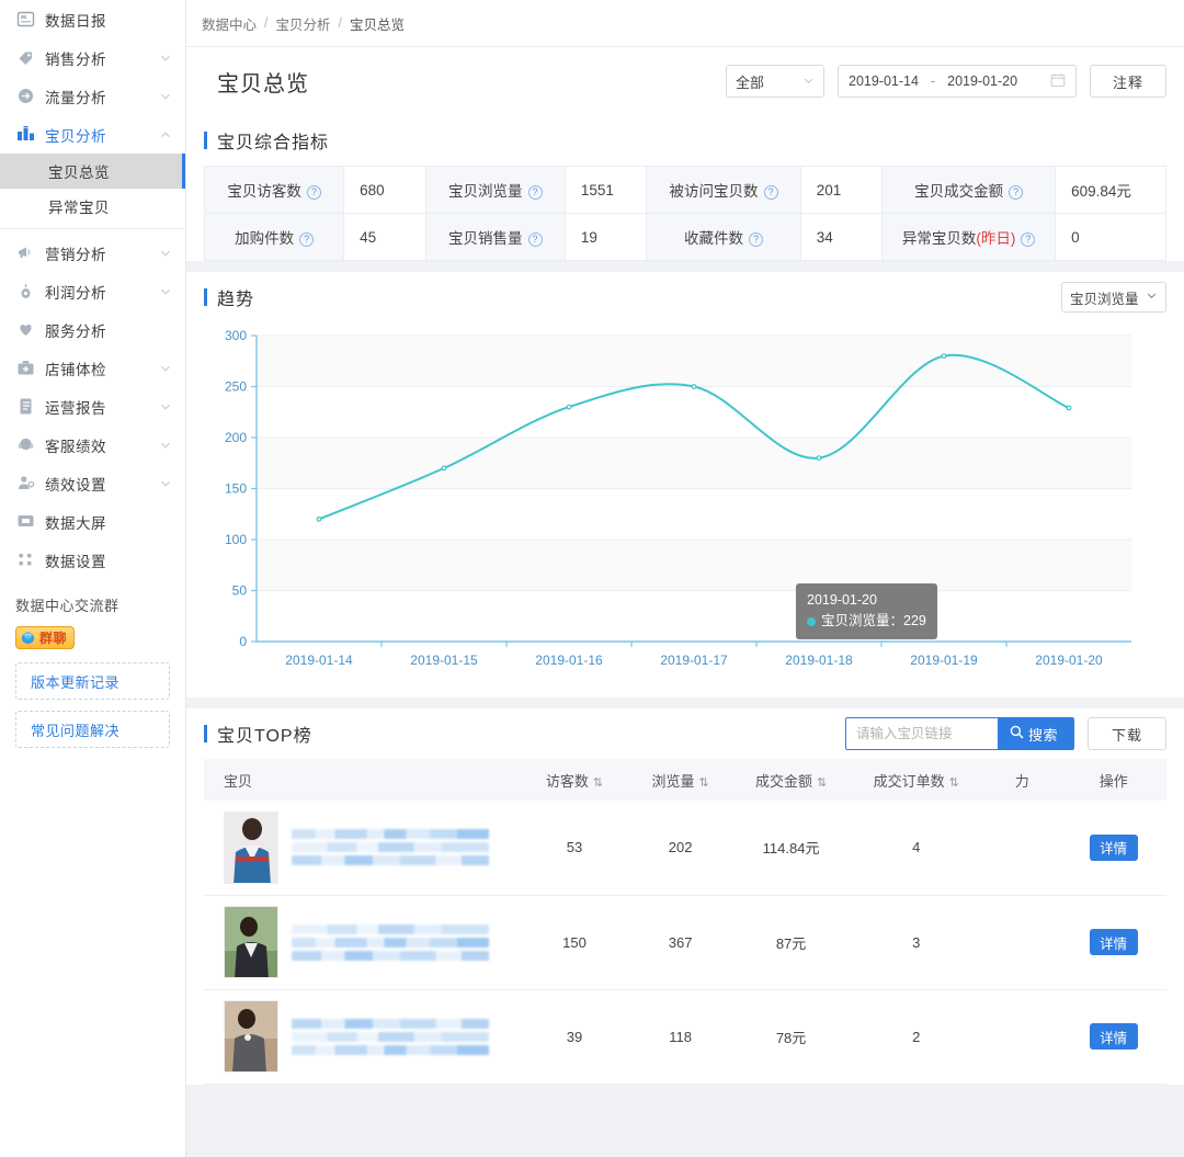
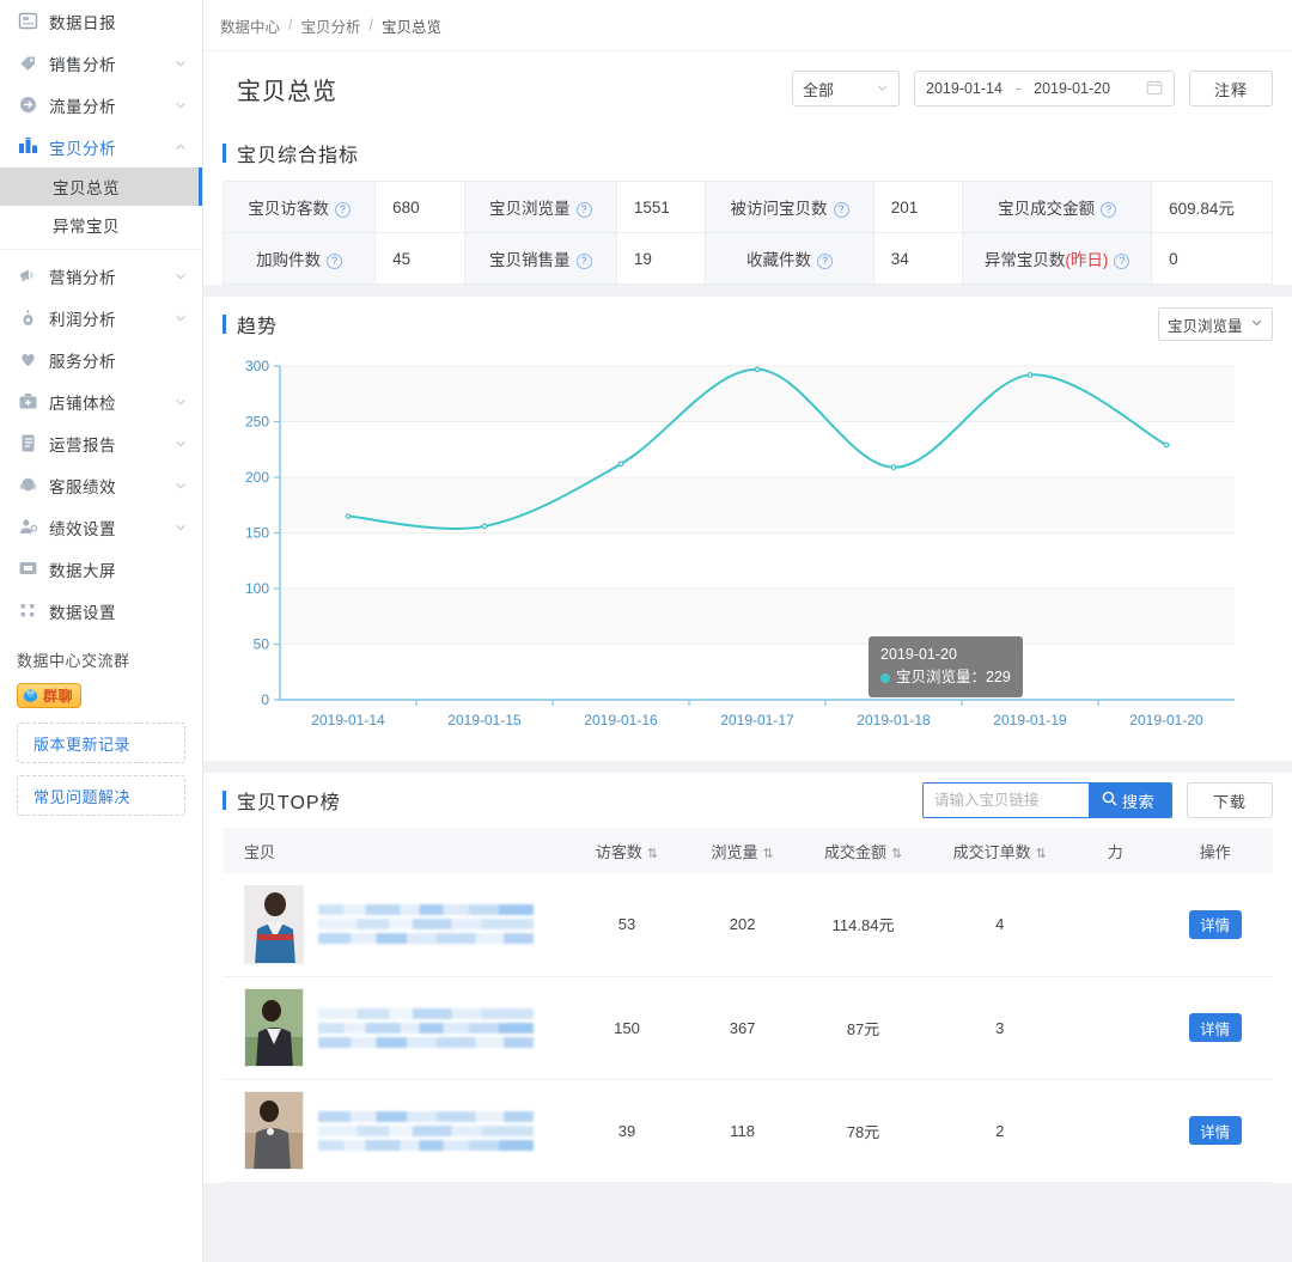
2019-01-14: 120 -> 160
2019-01-15: 170 -> 160
2019-01-16: 230 -> 210
2019-01-17: 250 -> 300
2019-01-18: 180 -> 210
2019-01-19: 280 -> 290
